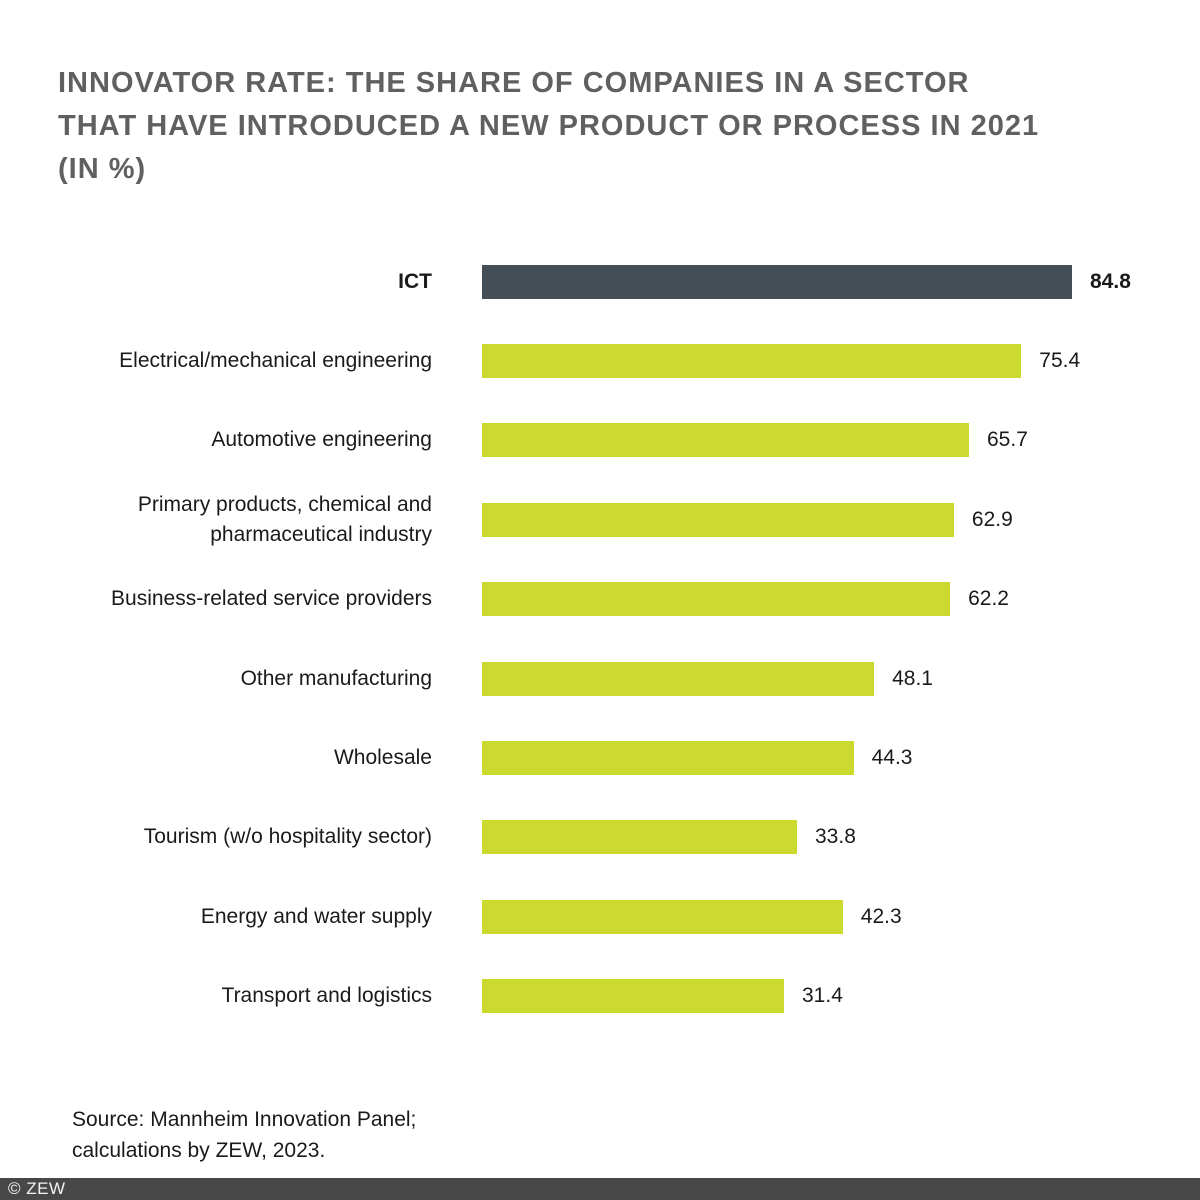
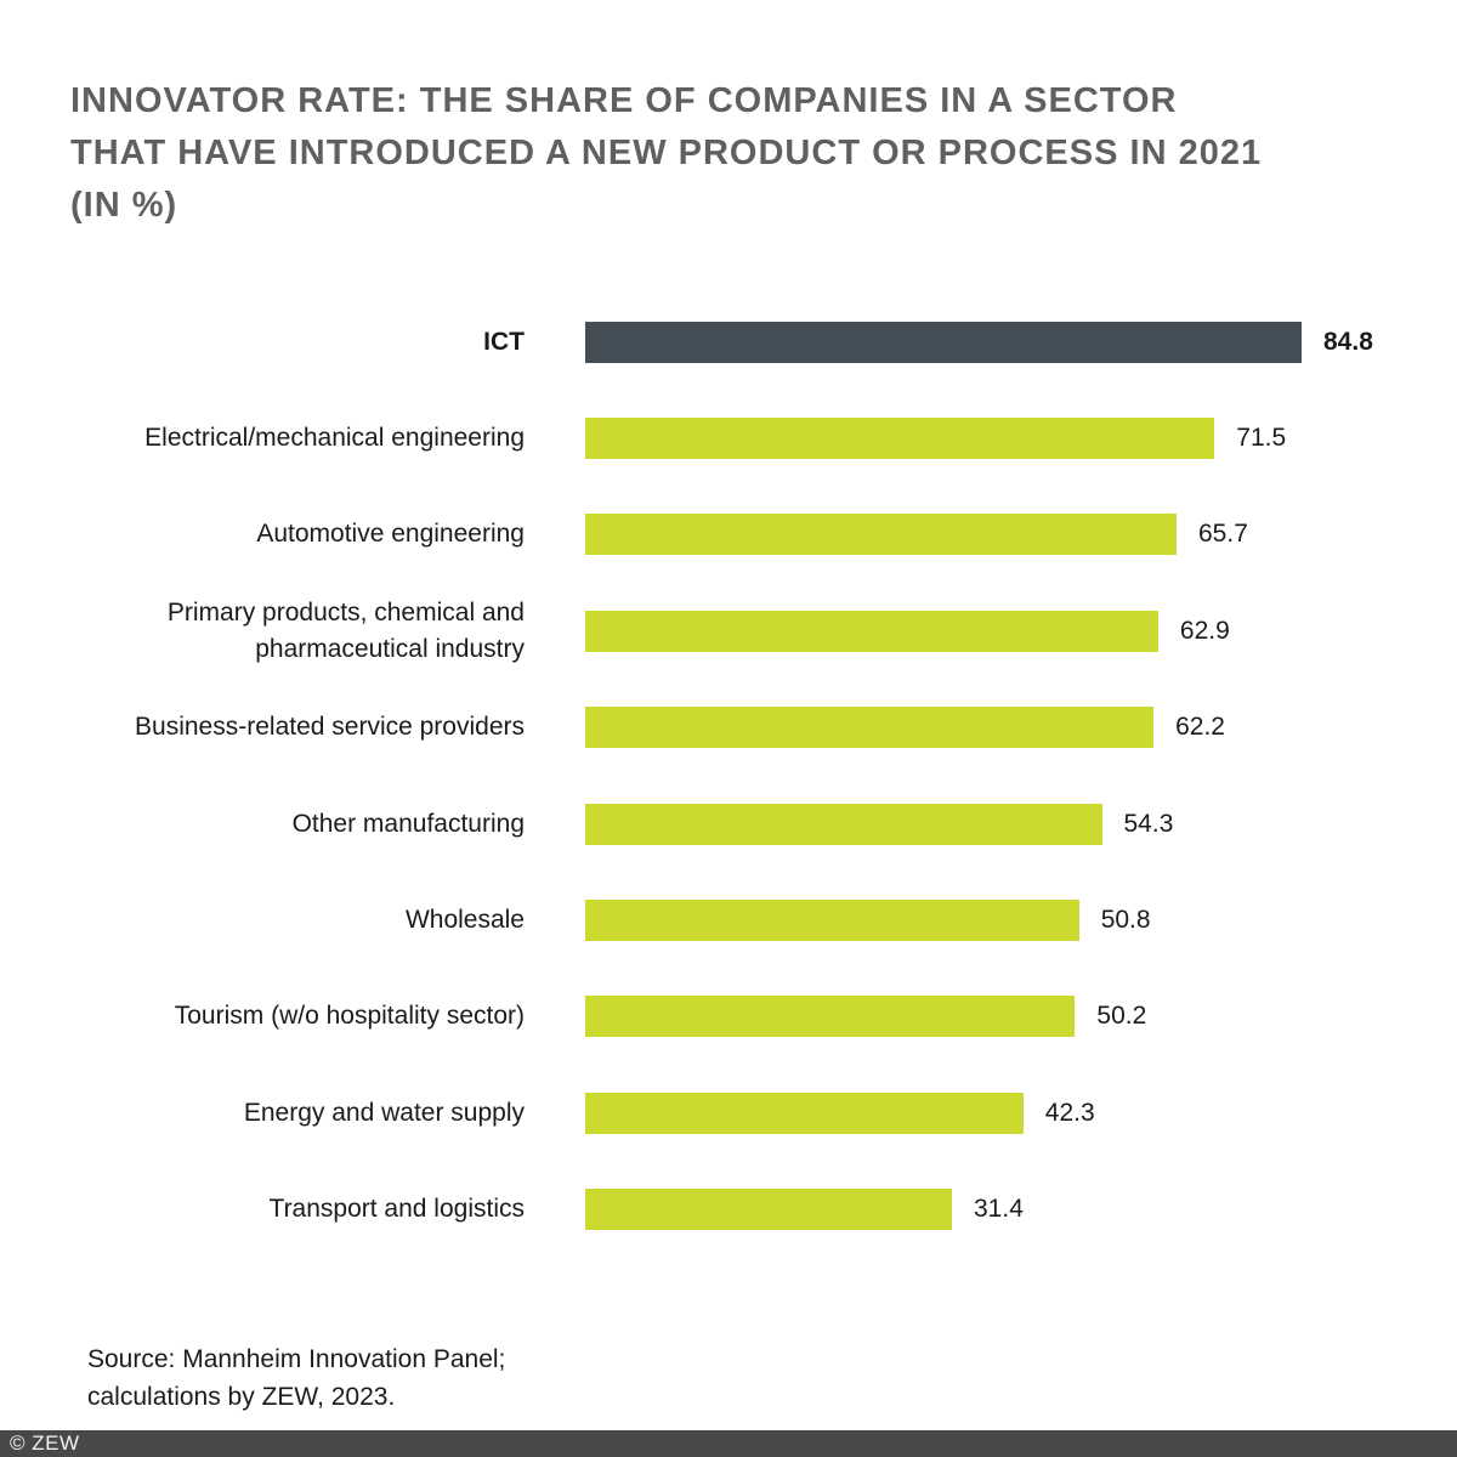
Electrical/mechanical engineering: 75.4 -> 71.5
Other manufacturing: 48.1 -> 54.3
Wholesale: 44.3 -> 50.8
Tourism (w/o hospitality sector): 33.8 -> 50.2
